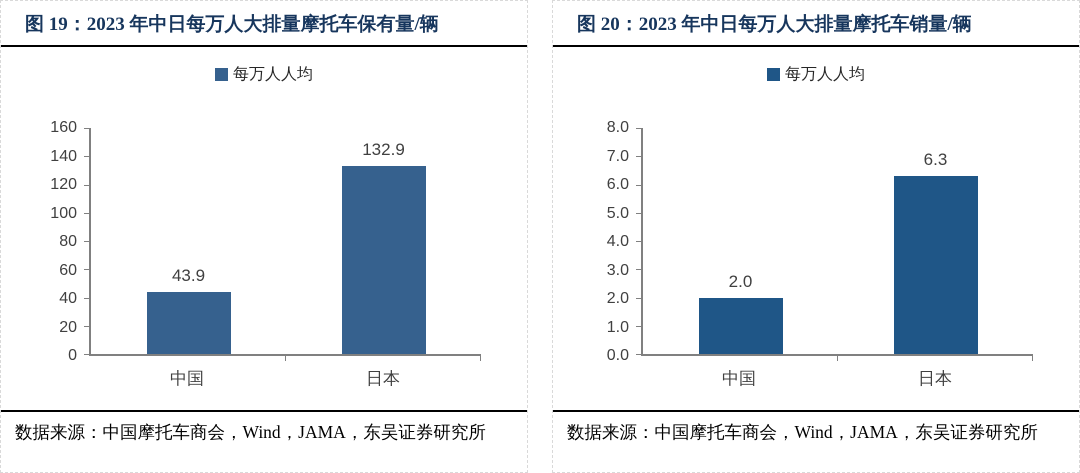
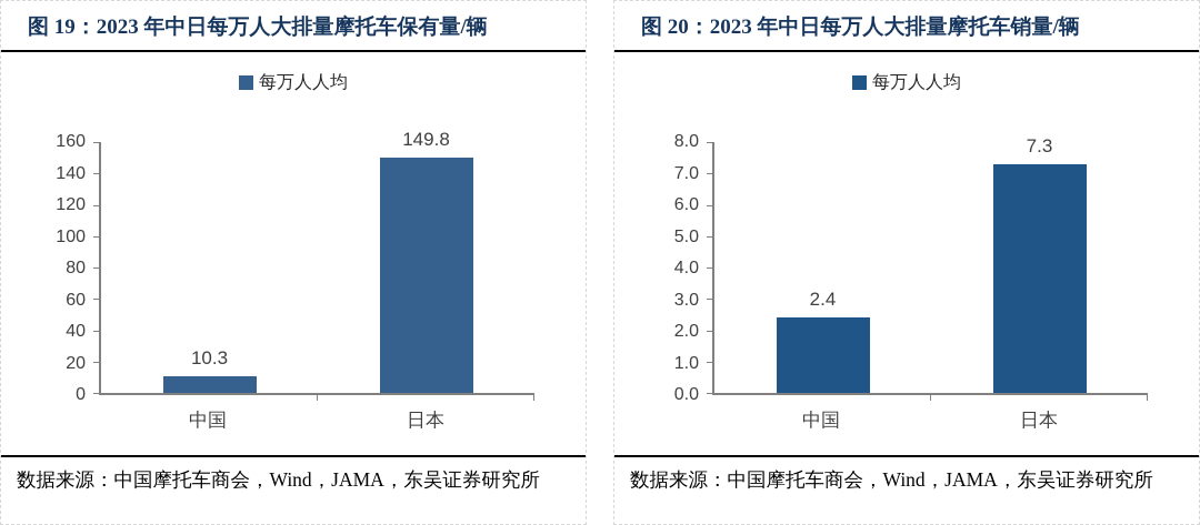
图 19：2023 年中日每万人大排量摩托车保有量/辆/中国: 43.9 -> 10.3
图 19：2023 年中日每万人大排量摩托车保有量/辆/日本: 132.9 -> 149.8
图 20：2023 年中日每万人大排量摩托车销量/辆/中国: 2.0 -> 2.4
图 20：2023 年中日每万人大排量摩托车销量/辆/日本: 6.3 -> 7.3
